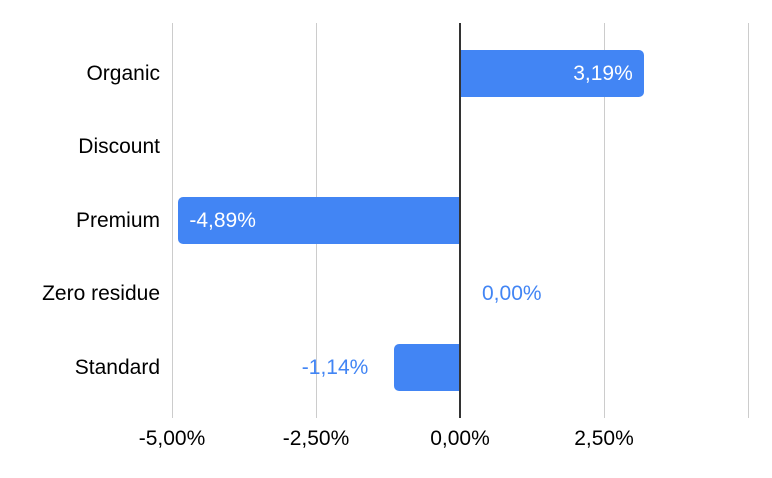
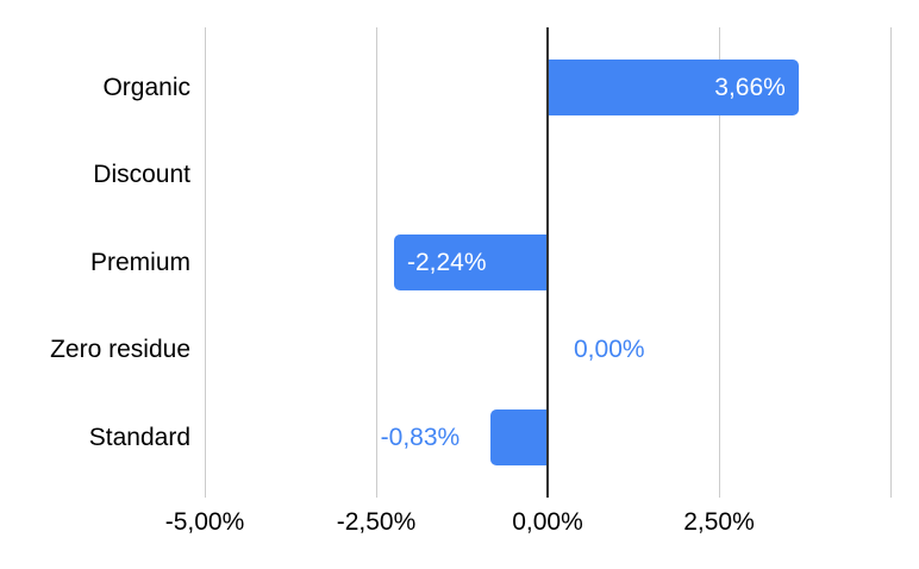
Organic: 3,19% -> 3,66%
Premium: -4,89% -> -2,24%
Standard: -1,14% -> -0,83%
